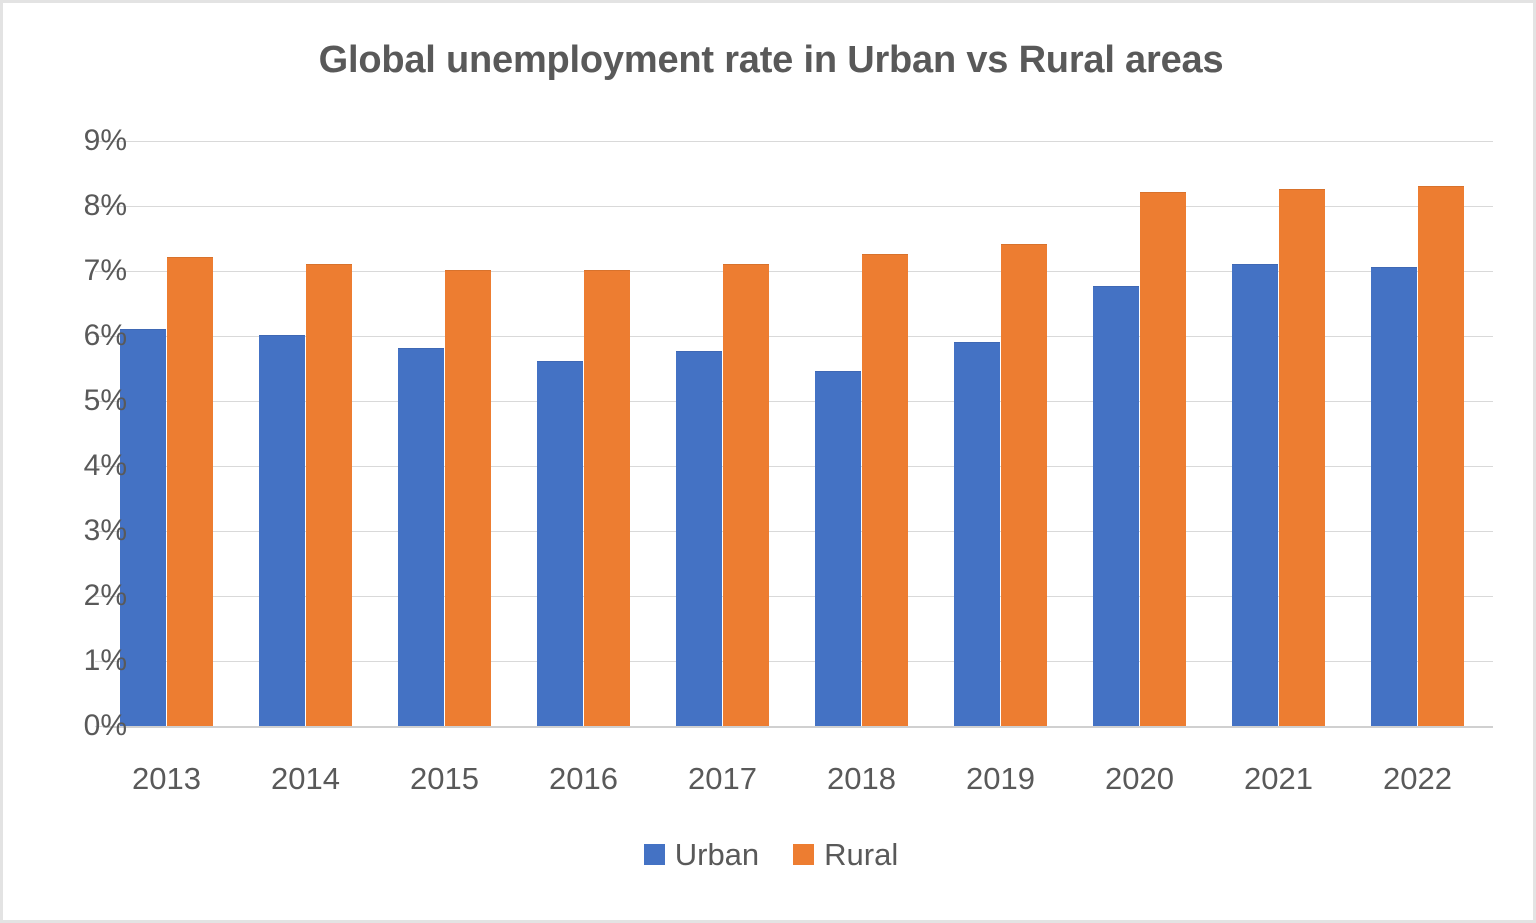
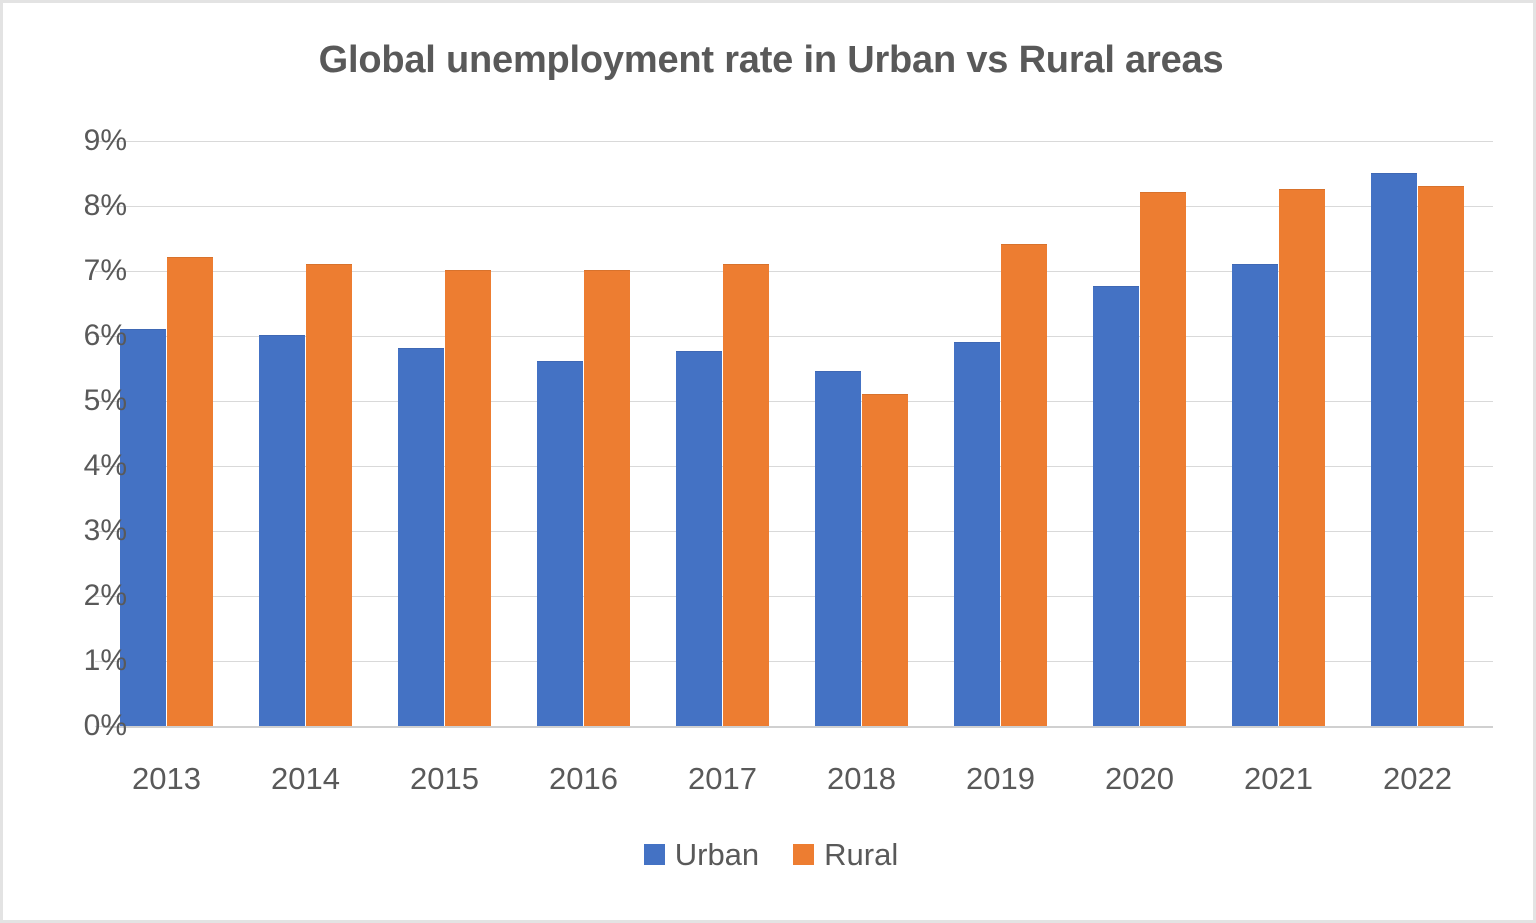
Rural/2018: 7.2% -> 5.1%
Urban/2022: 7.0% -> 8.5%
